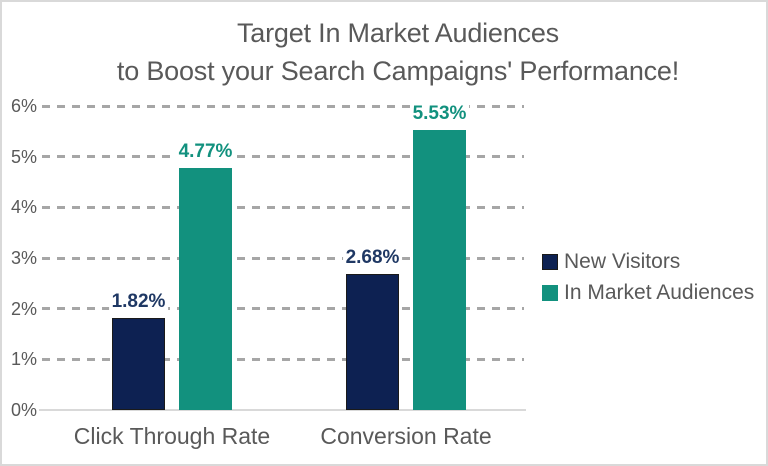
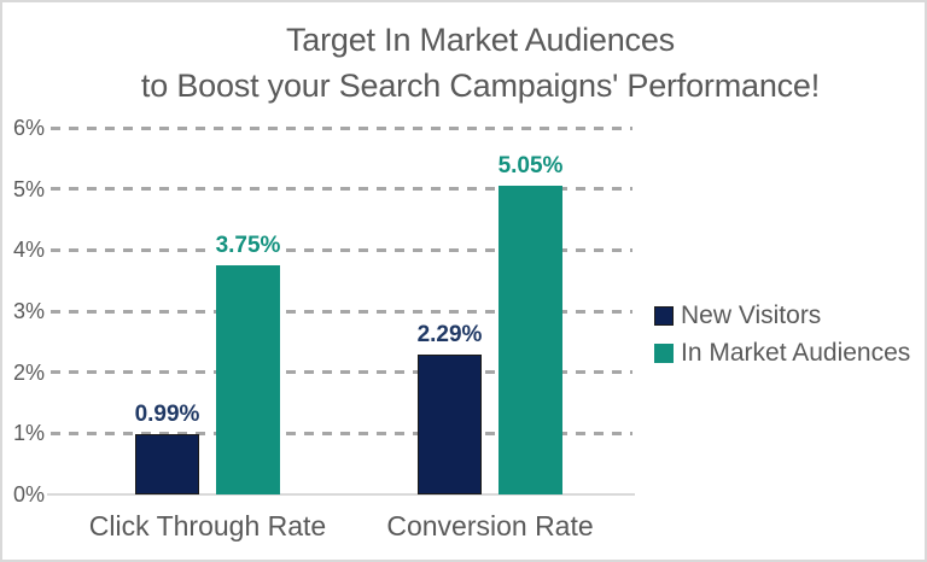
New Visitors/Click Through Rate: 1.82% -> 0.99%
In Market Audiences/Click Through Rate: 4.77% -> 3.75%
New Visitors/Conversion Rate: 2.68% -> 2.29%
In Market Audiences/Conversion Rate: 5.53% -> 5.05%
